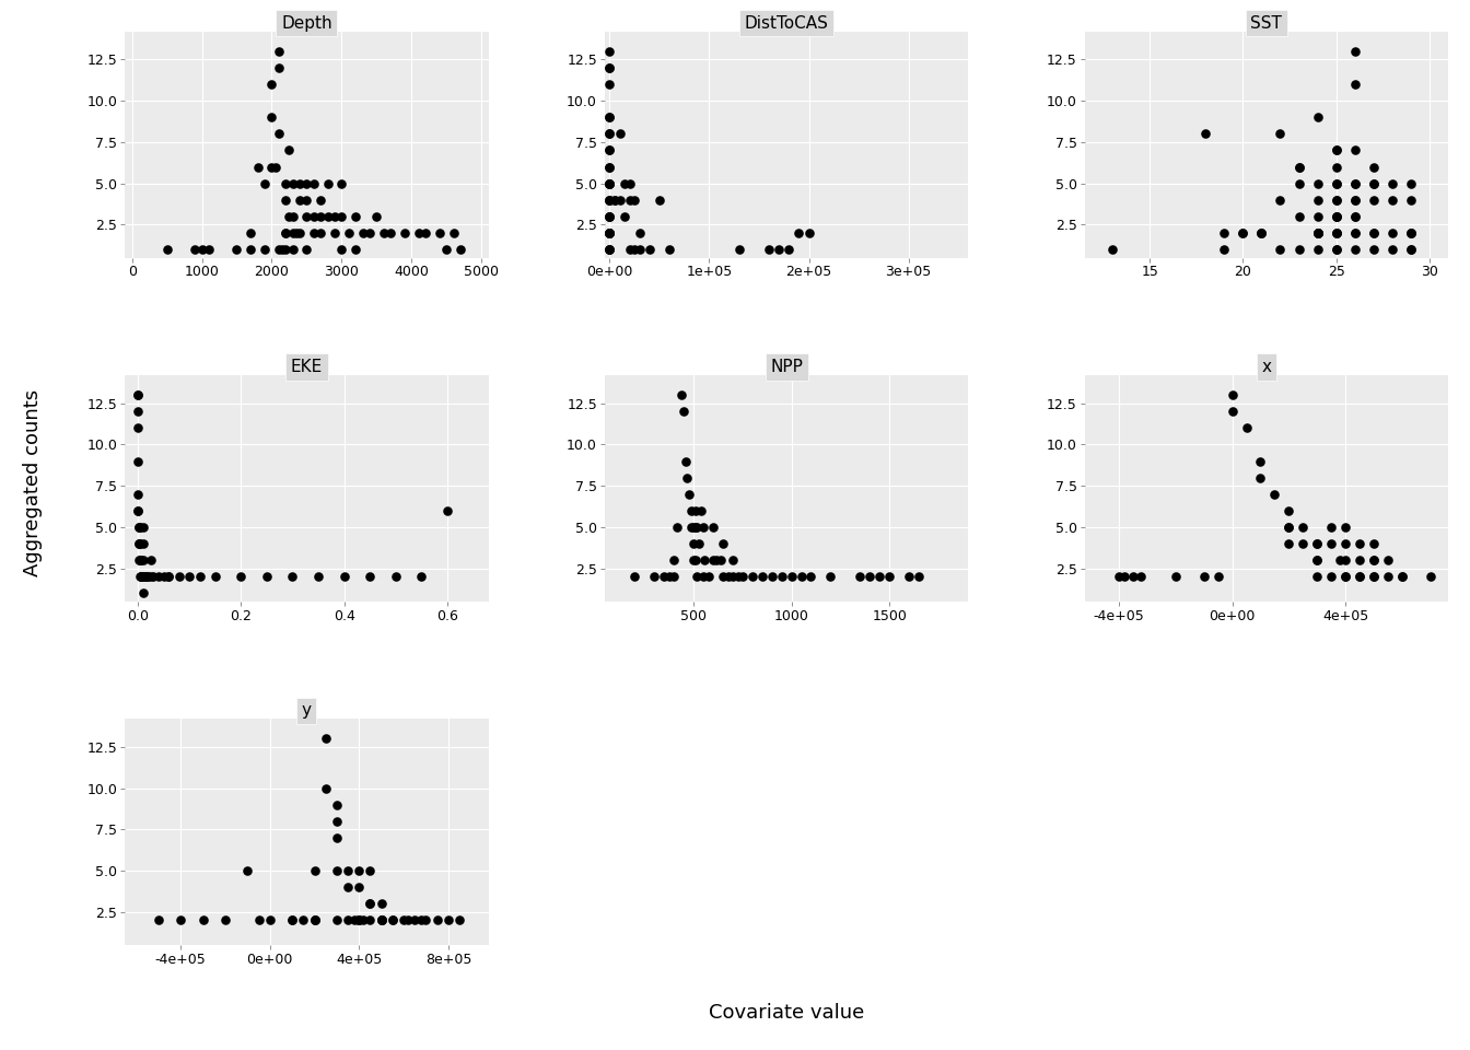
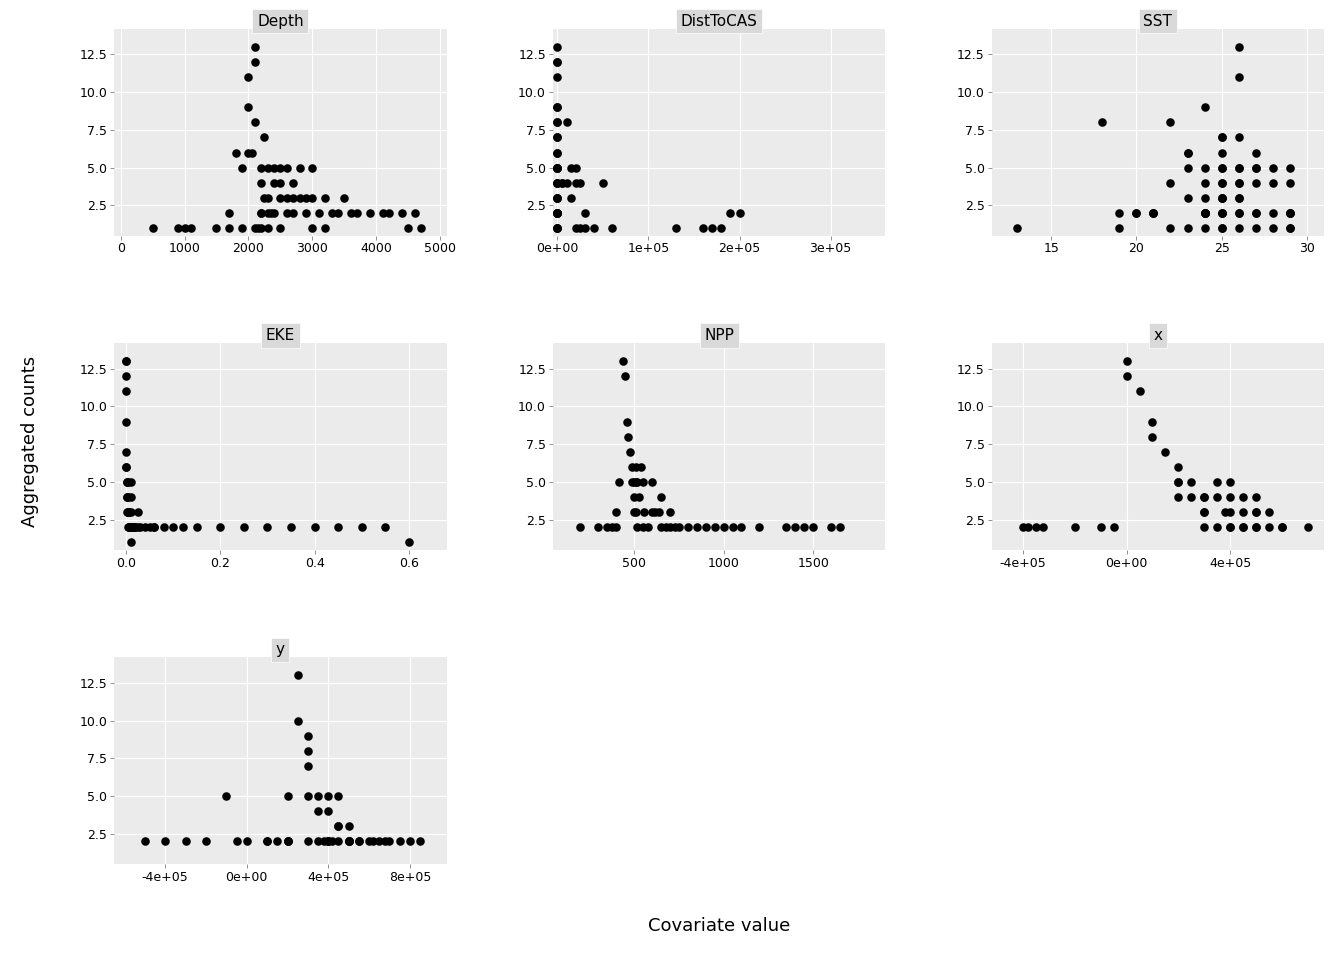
0.6: 6 -> 1
